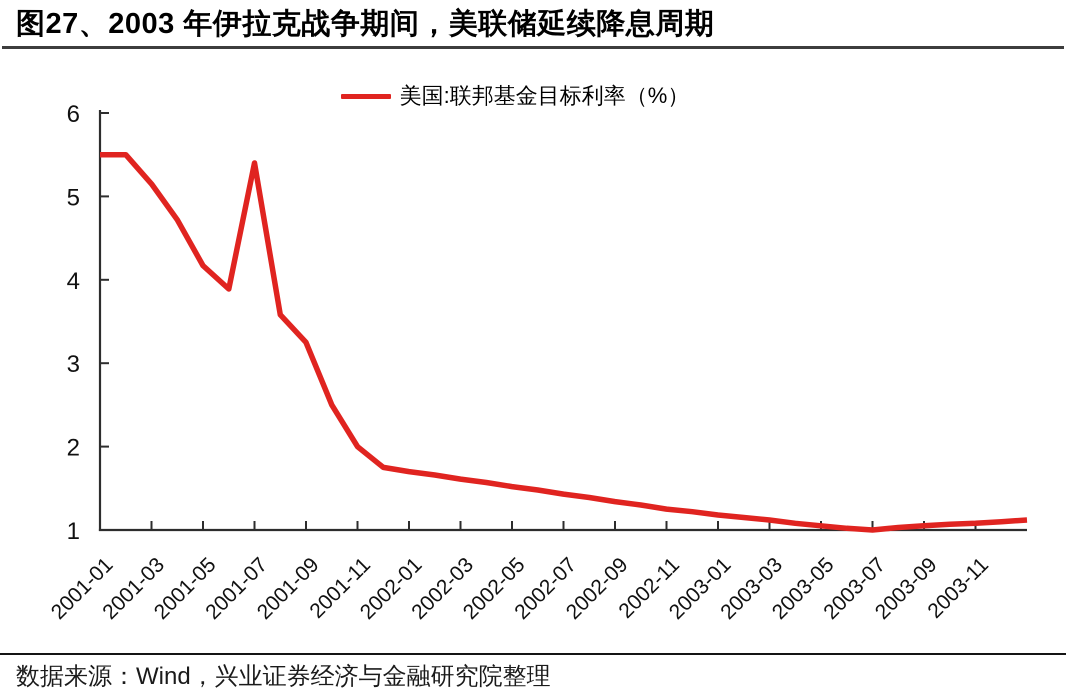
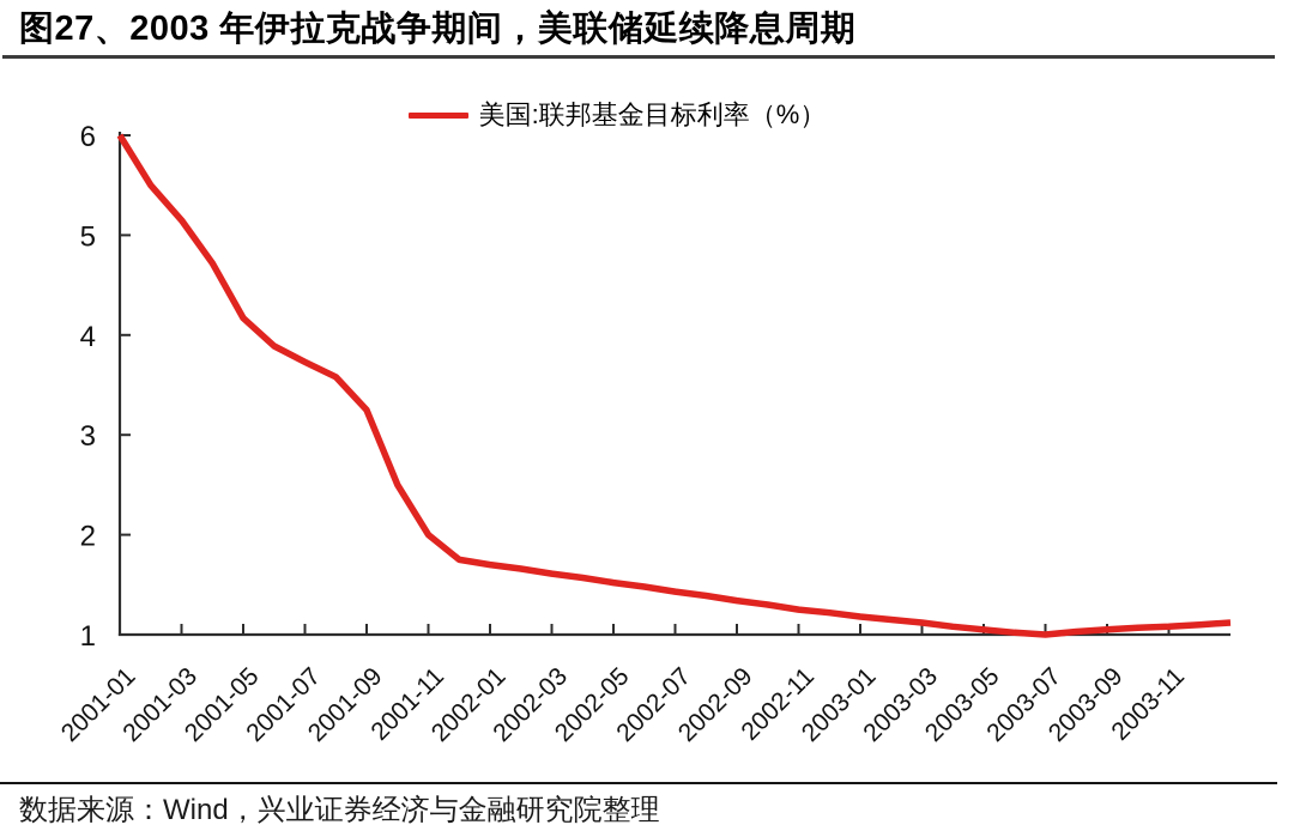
2001-01: 5.5 -> 6.0
2001-07: 5.4 -> 3.7
